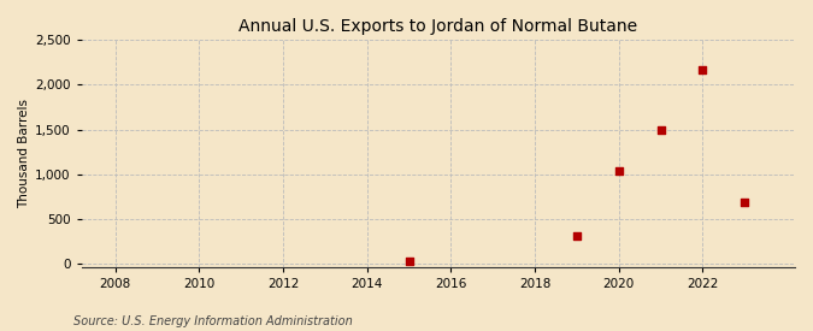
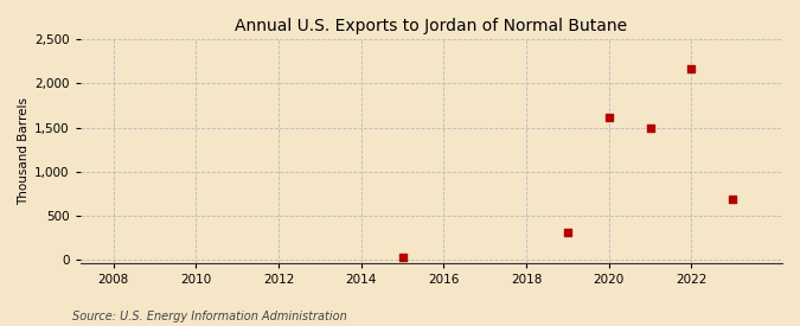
2020: 1,040 -> 1,610
